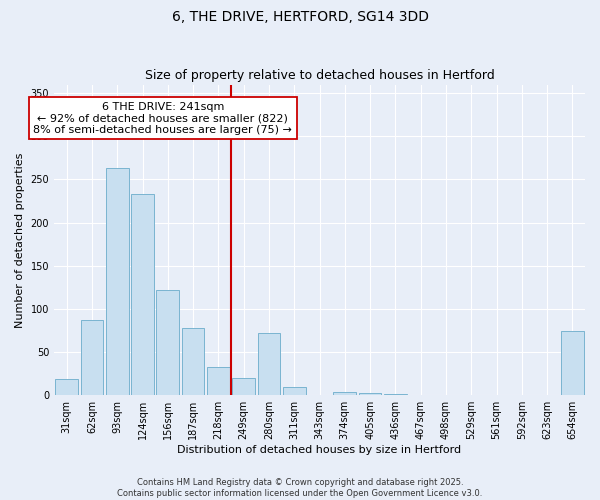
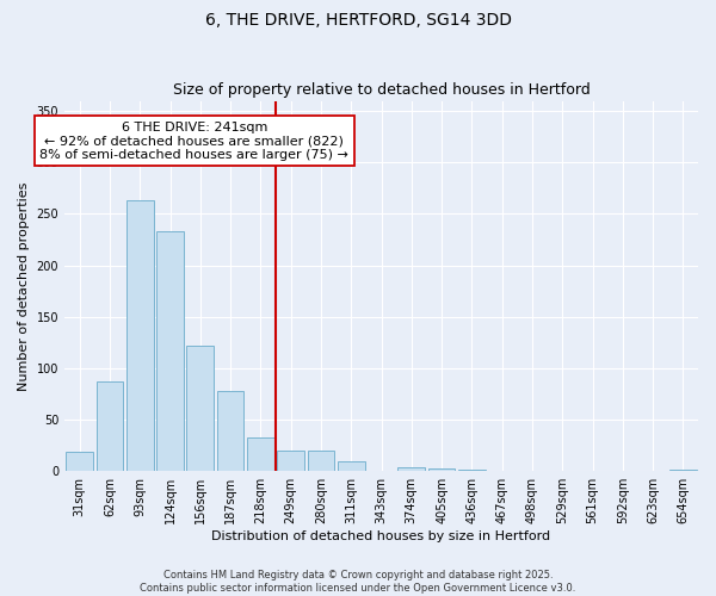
280sqm: 72 -> 20
654sqm: 74 -> 1
